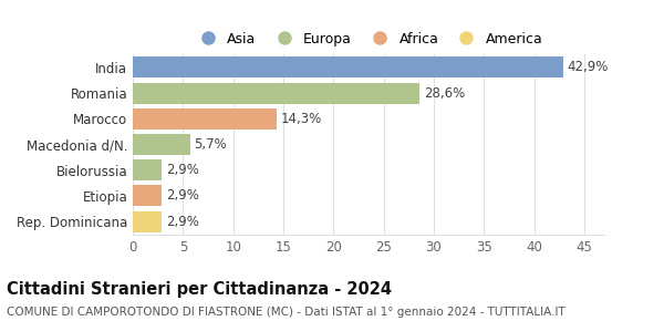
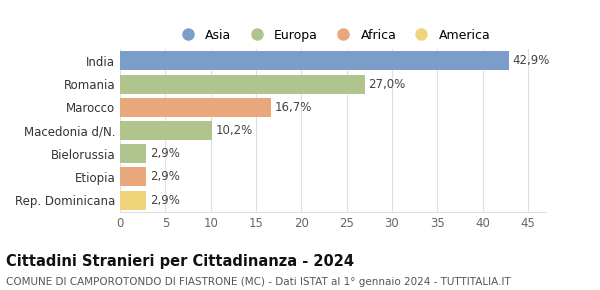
Romania: 28,6% -> 27,0%
Marocco: 14,3% -> 16,7%
Macedonia d/N.: 5,7% -> 10,2%
